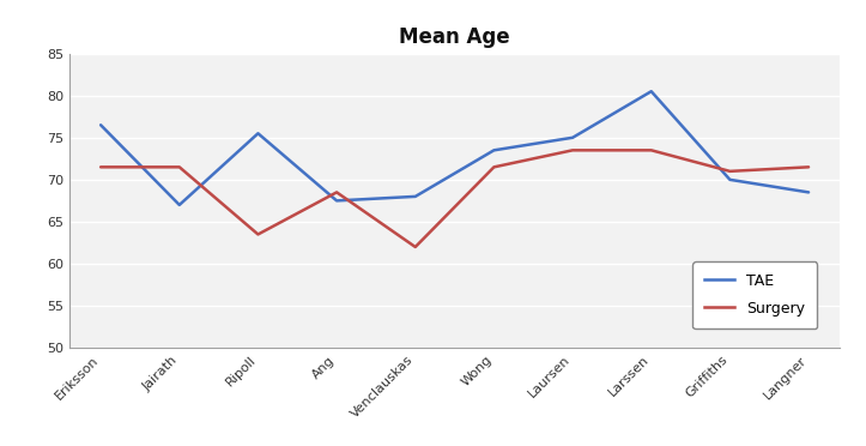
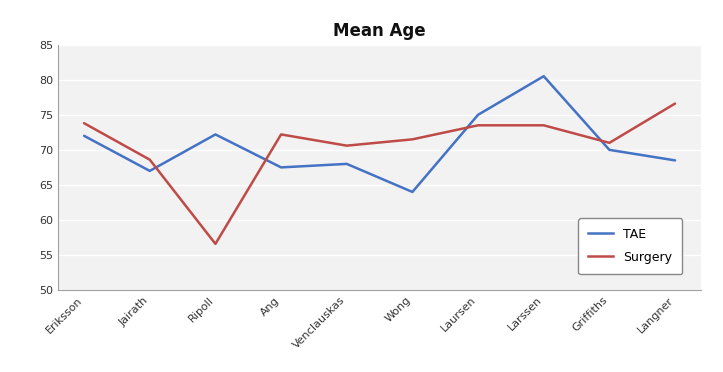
TAE/Eriksson: 76.5 -> 72.0
Surgery/Eriksson: 71.5 -> 73.8
Surgery/Jairath: 71.5 -> 68.6
TAE/Ripoll: 75.5 -> 72.2
Surgery/Ripoll: 63.5 -> 56.6
Surgery/Ang: 68.5 -> 72.2
Surgery/Venclauskas: 62.0 -> 70.6
TAE/Wong: 73.5 -> 64.0
Surgery/Langner: 71.5 -> 76.6
